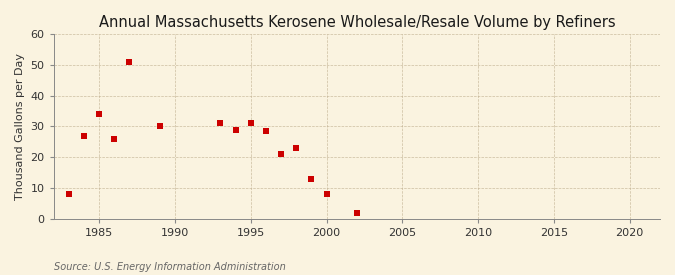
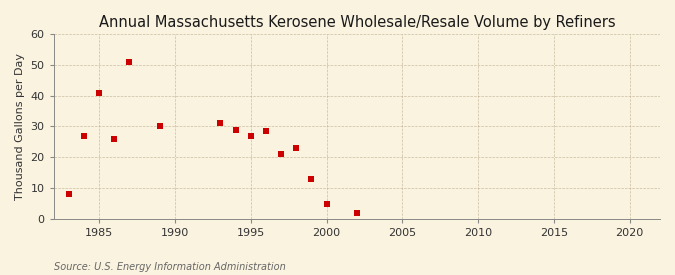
1985: 34.0 -> 41.0
1995: 31.0 -> 27.0
2000: 8.0 -> 5.0
